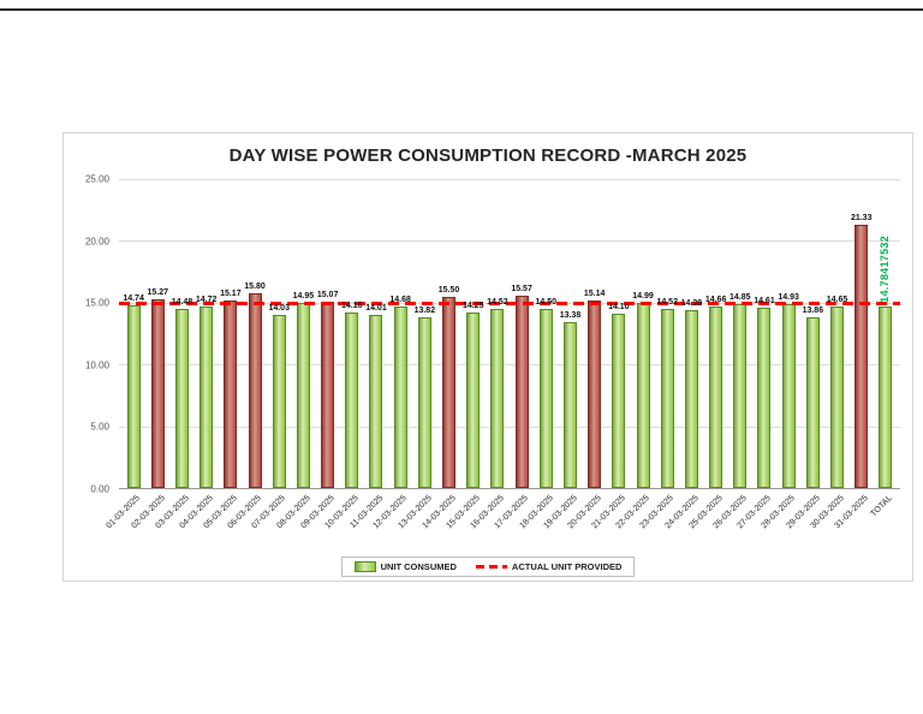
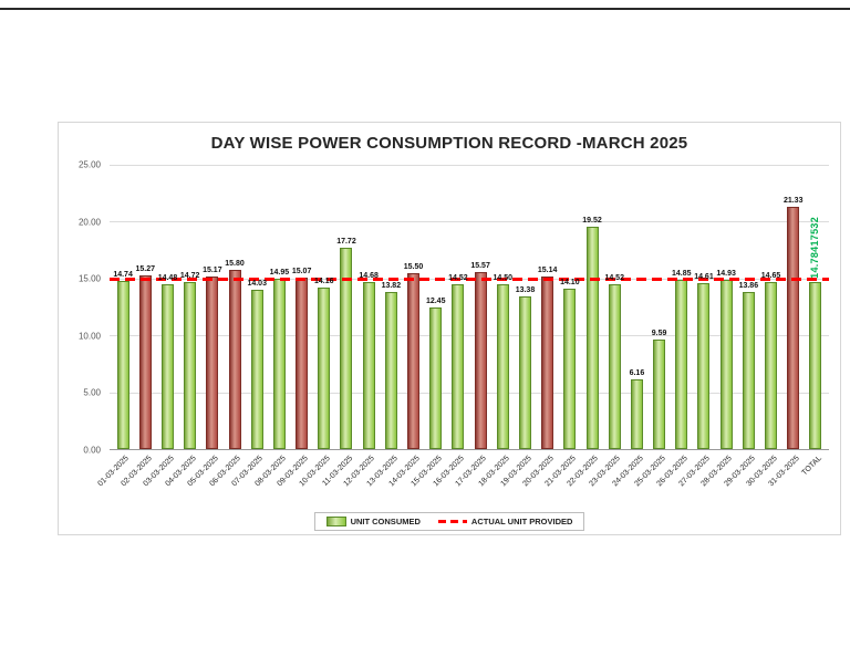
11-03-2025: 14.01 -> 17.72
15-03-2025: 14.25 -> 12.45
22-03-2025: 14.99 -> 19.52
24-03-2025: 14.39 -> 6.16
25-03-2025: 14.66 -> 9.59
